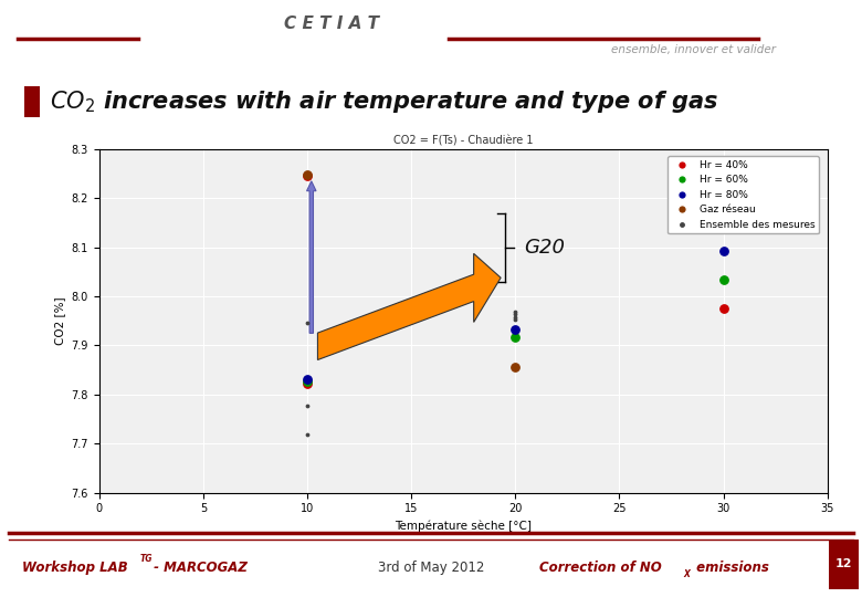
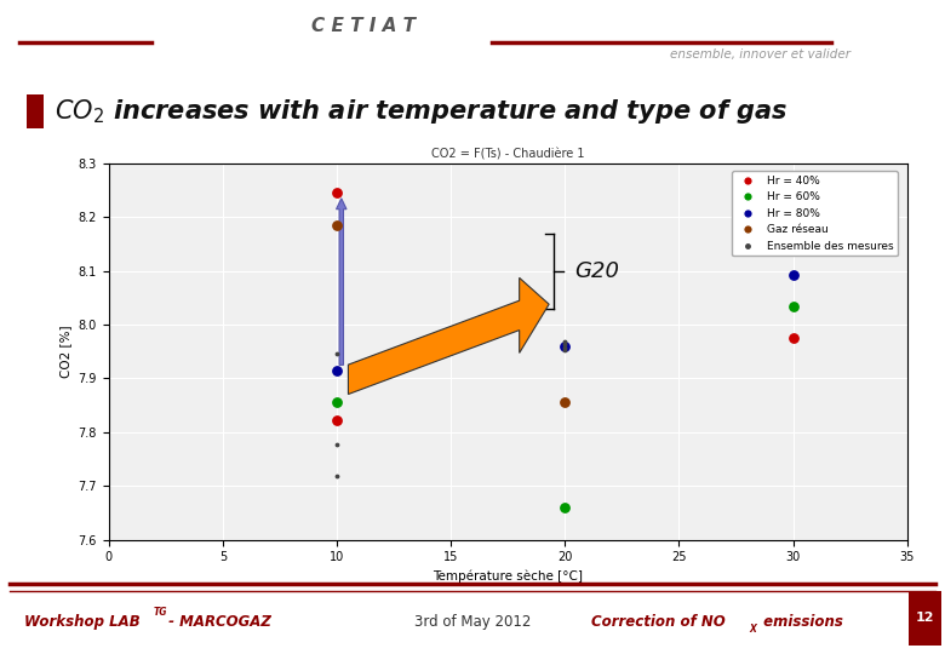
Hr = 60%/10: 7.826 -> 7.855
Hr = 80%/10: 7.832 -> 7.915
Gaz réseau/10: 8.248 -> 8.185
Hr = 60%/20: 7.916 -> 7.660
Hr = 80%/20: 7.932 -> 7.960
